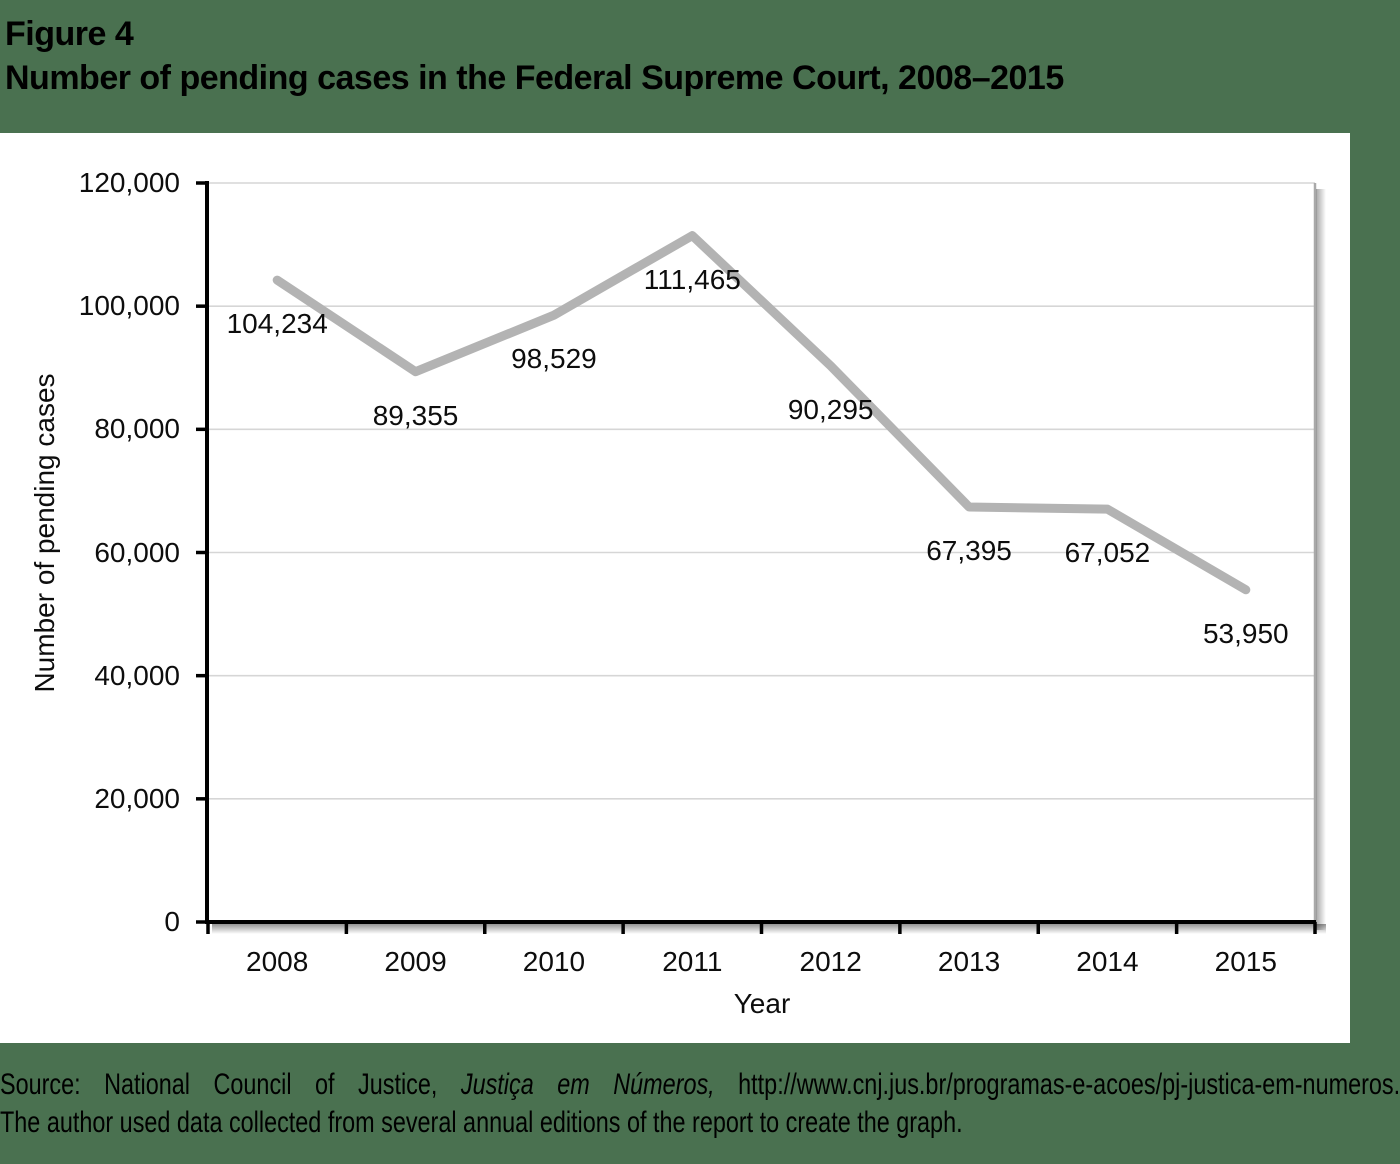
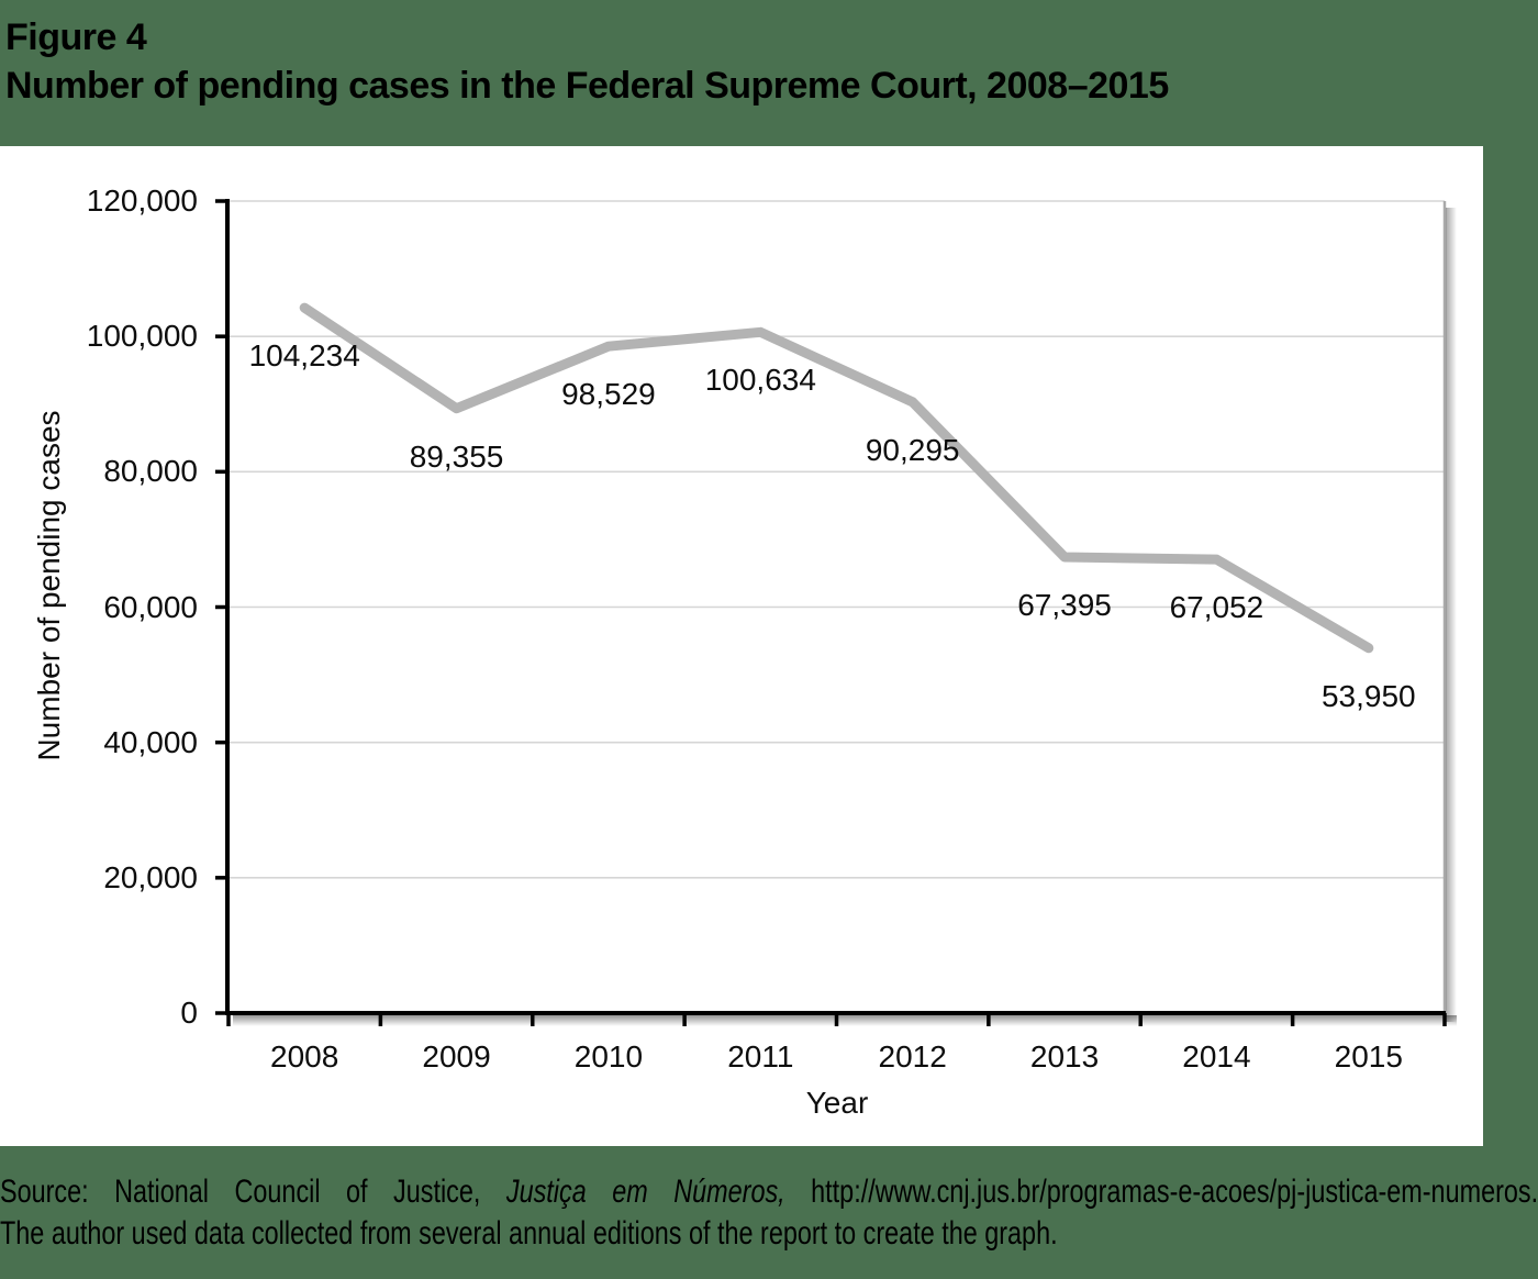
2011: 111,465 -> 100,634
